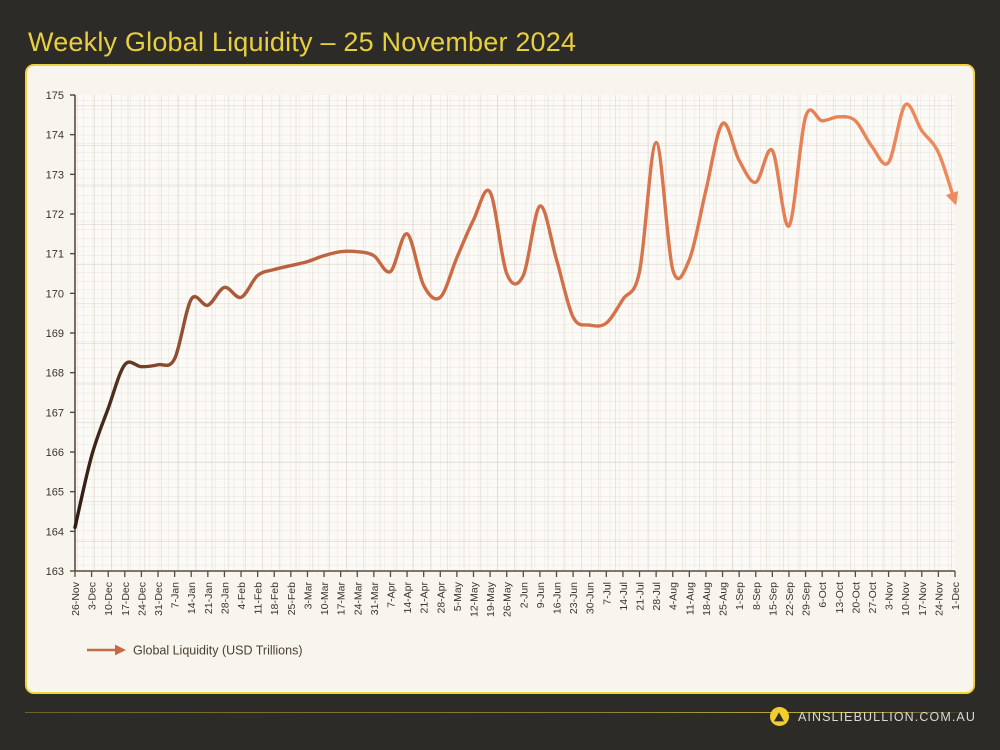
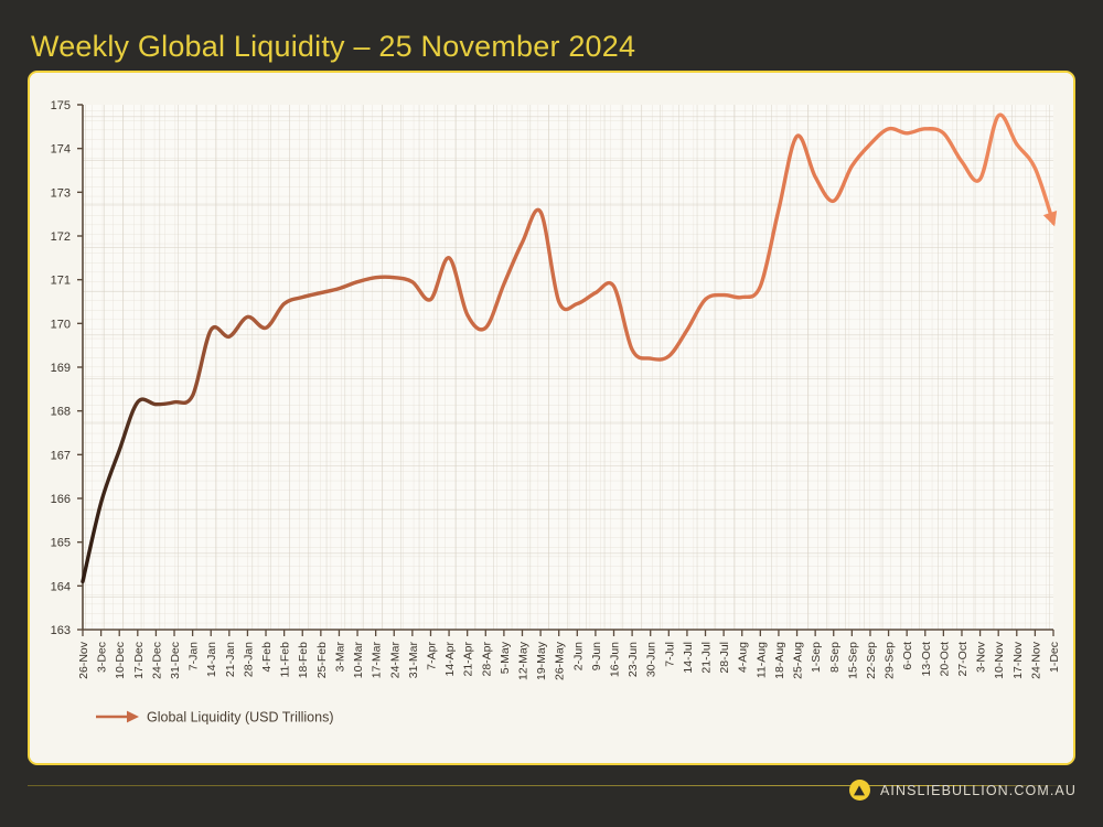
9-Jun: 172.2 -> 170.7
28-Jul: 173.8 -> 170.7
22-Sep: 171.7 -> 174.1
